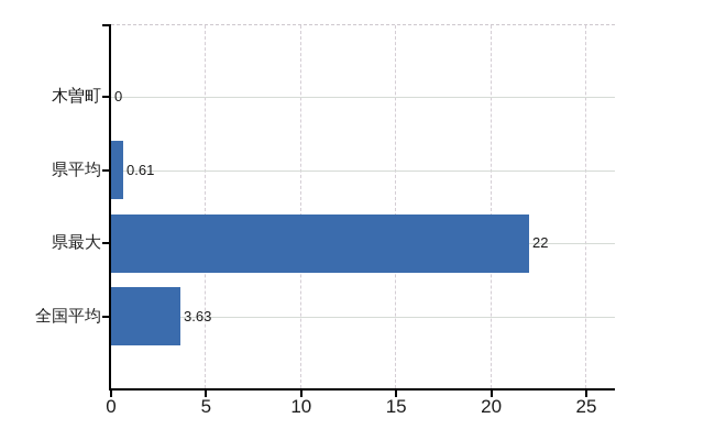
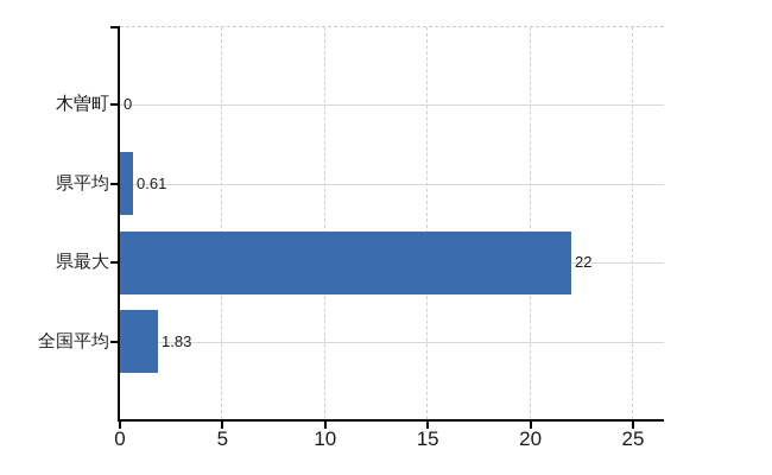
全国平均: 3.63 -> 1.83
